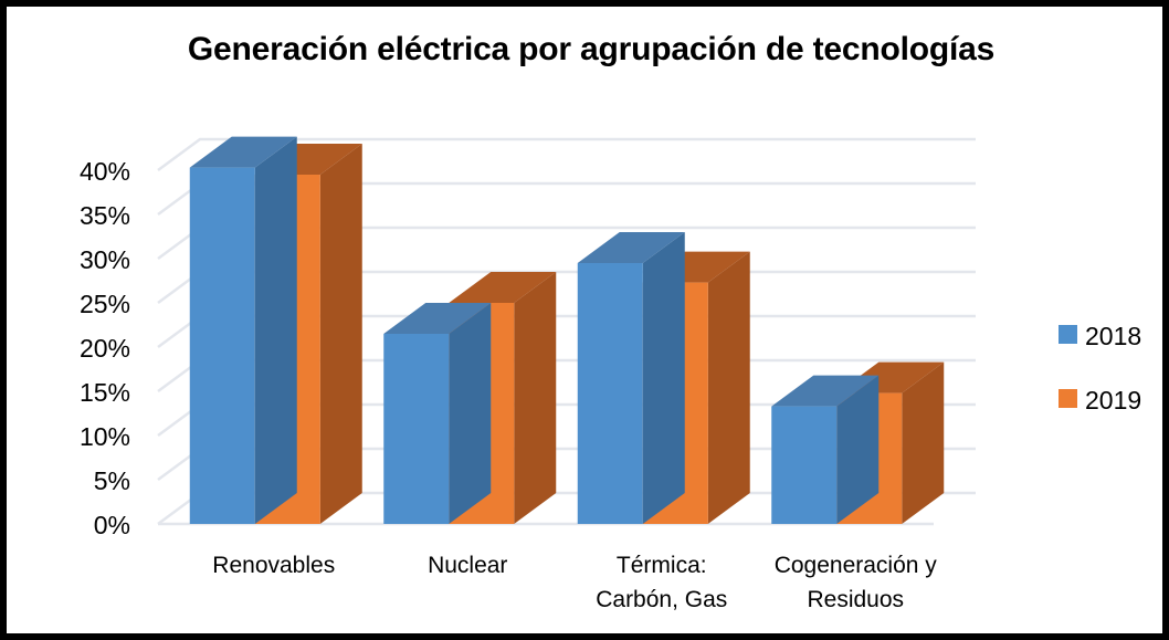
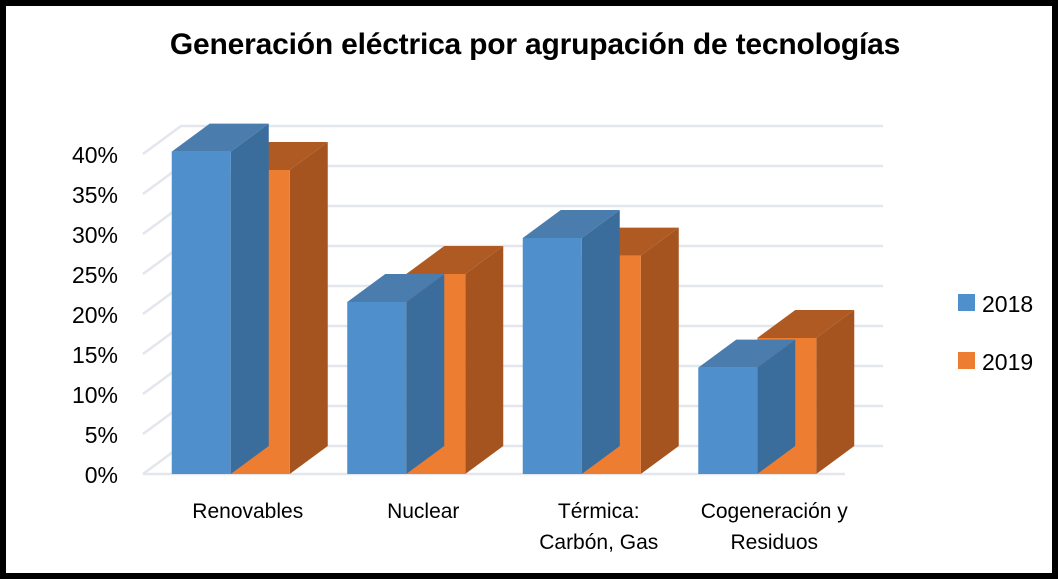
2019/Renovables: 40% -> 38%
2019/Cogeneración y: 15% -> 17%
